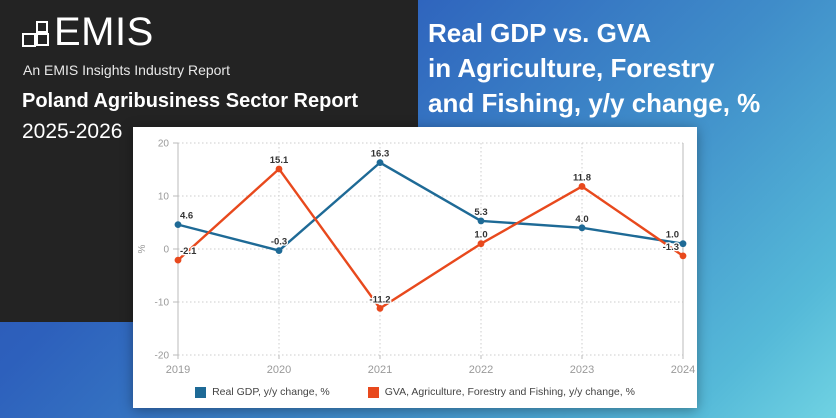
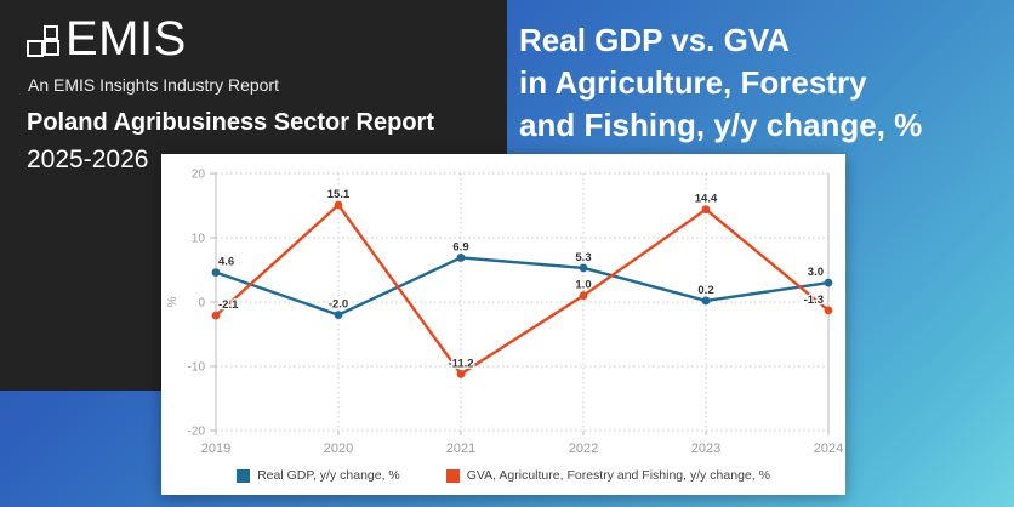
Real GDP, y/y change, %/2020: -0.3 -> -2.0
Real GDP, y/y change, %/2021: 16.3 -> 6.9
Real GDP, y/y change, %/2023: 4.0 -> 0.2
GVA, Agriculture, Forestry and Fishing, y/y change, %/2023: 11.8 -> 14.4
Real GDP, y/y change, %/2024: 1.0 -> 3.0
